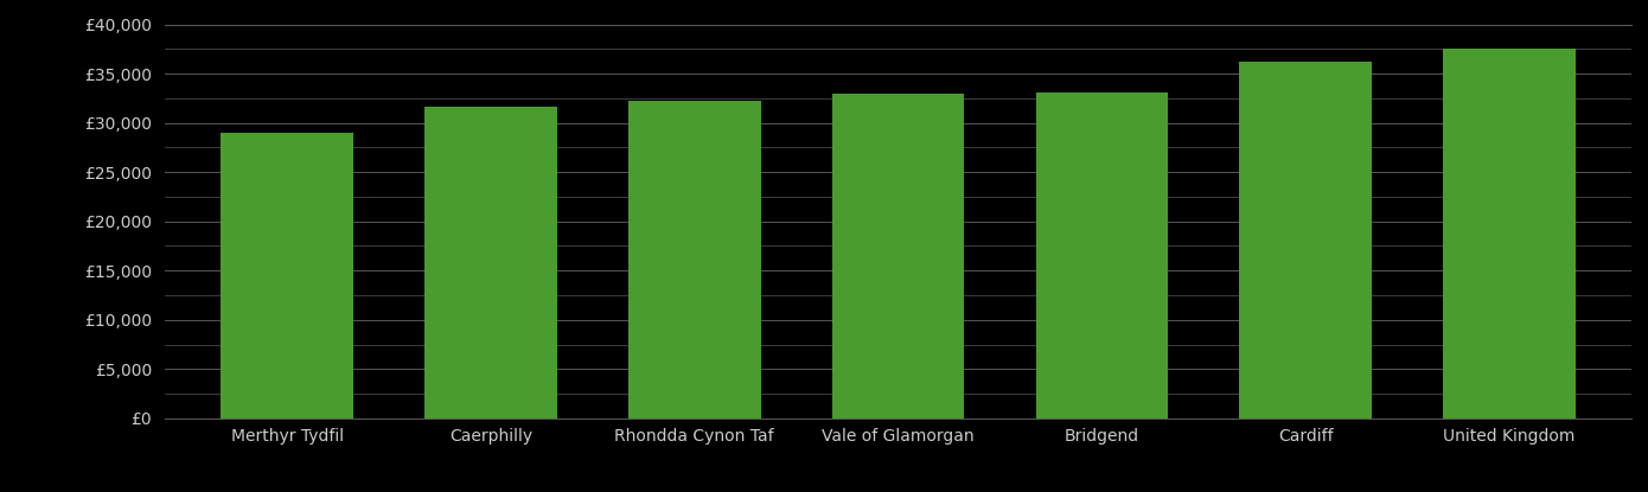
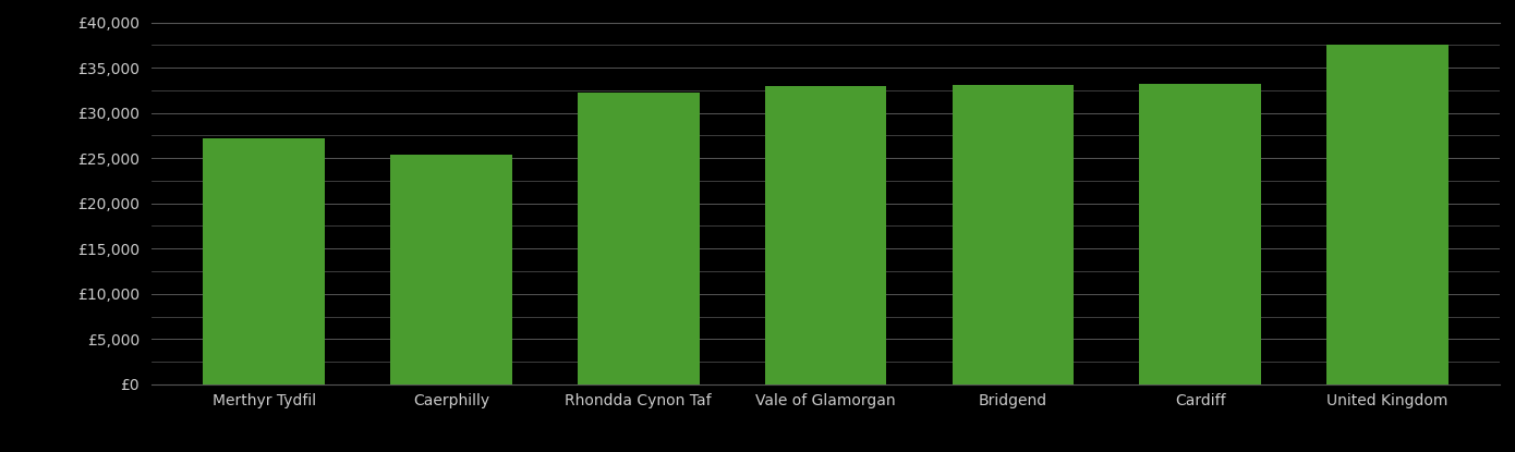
Merthyr Tydfil: £29,000 -> £27,200
Caerphilly: £31,600 -> £25,400
Cardiff: £36,200 -> £33,200
